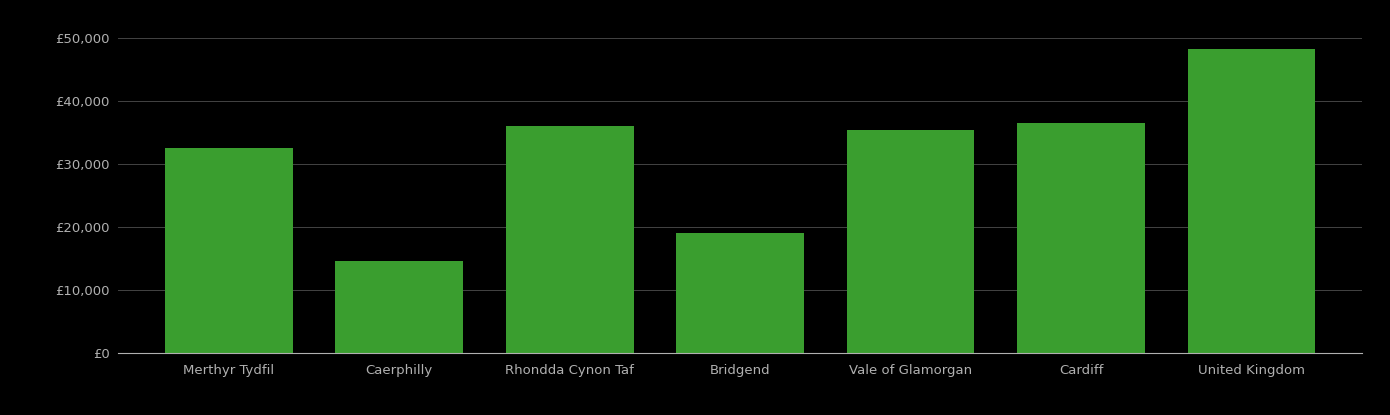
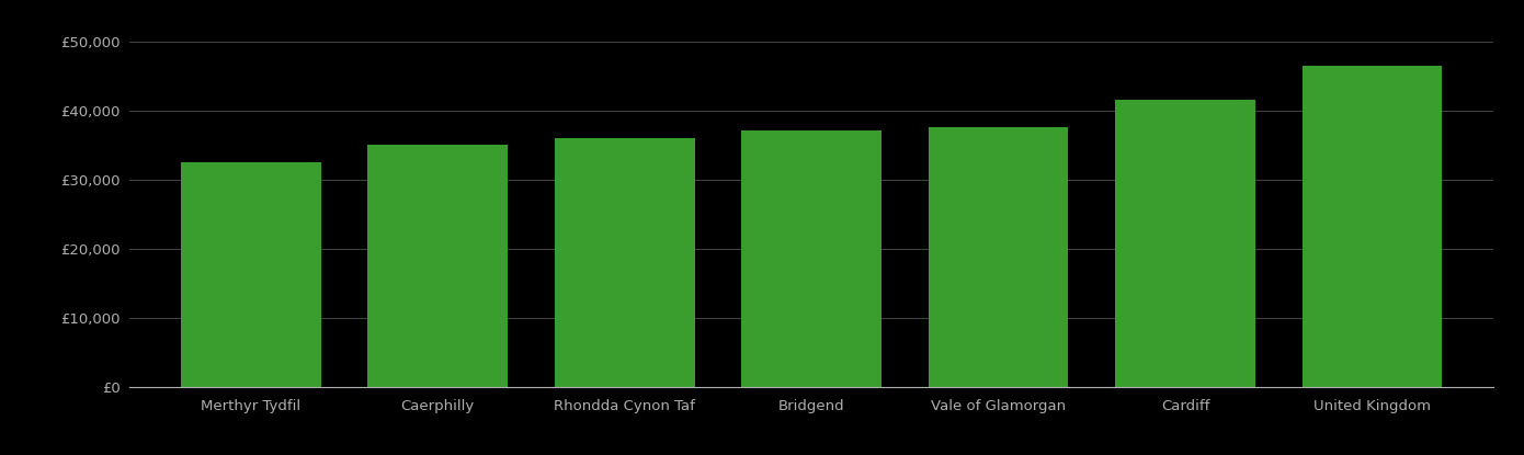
Caerphilly: £14,600 -> £35,000
Bridgend: £19,000 -> £37,000
Vale of Glamorgan: £35,400 -> £37,500
Cardiff: £36,400 -> £41,500
United Kingdom: £48,200 -> £46,500
